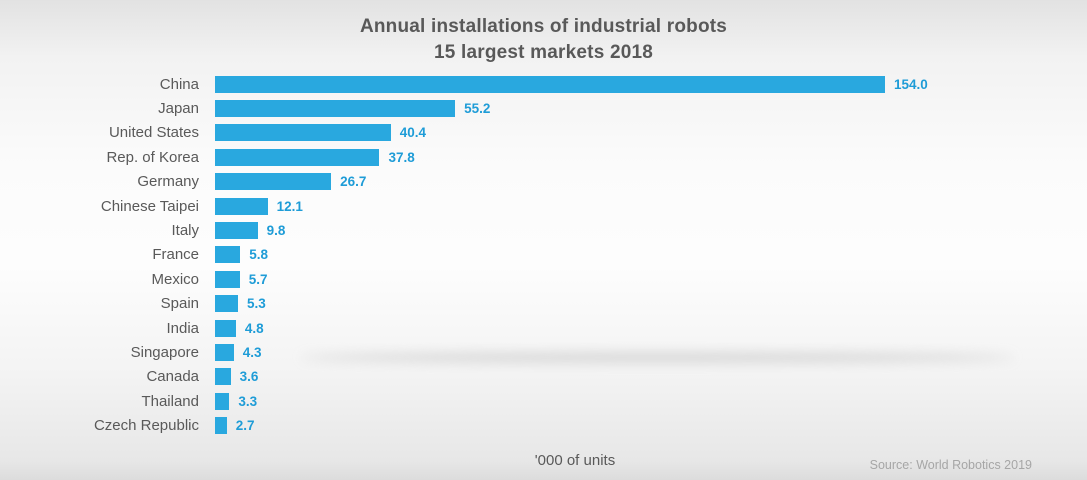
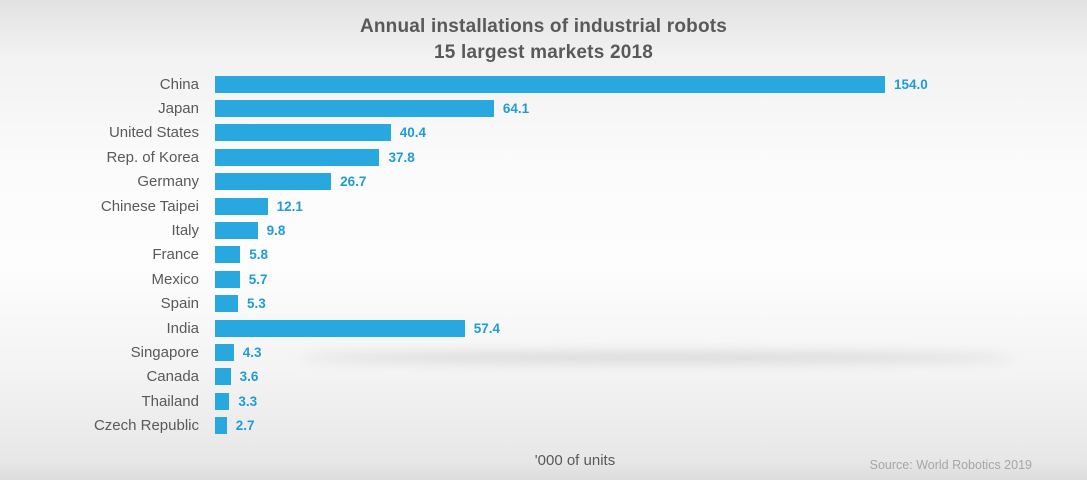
Japan: 55.2 -> 64.1
India: 4.8 -> 57.4
